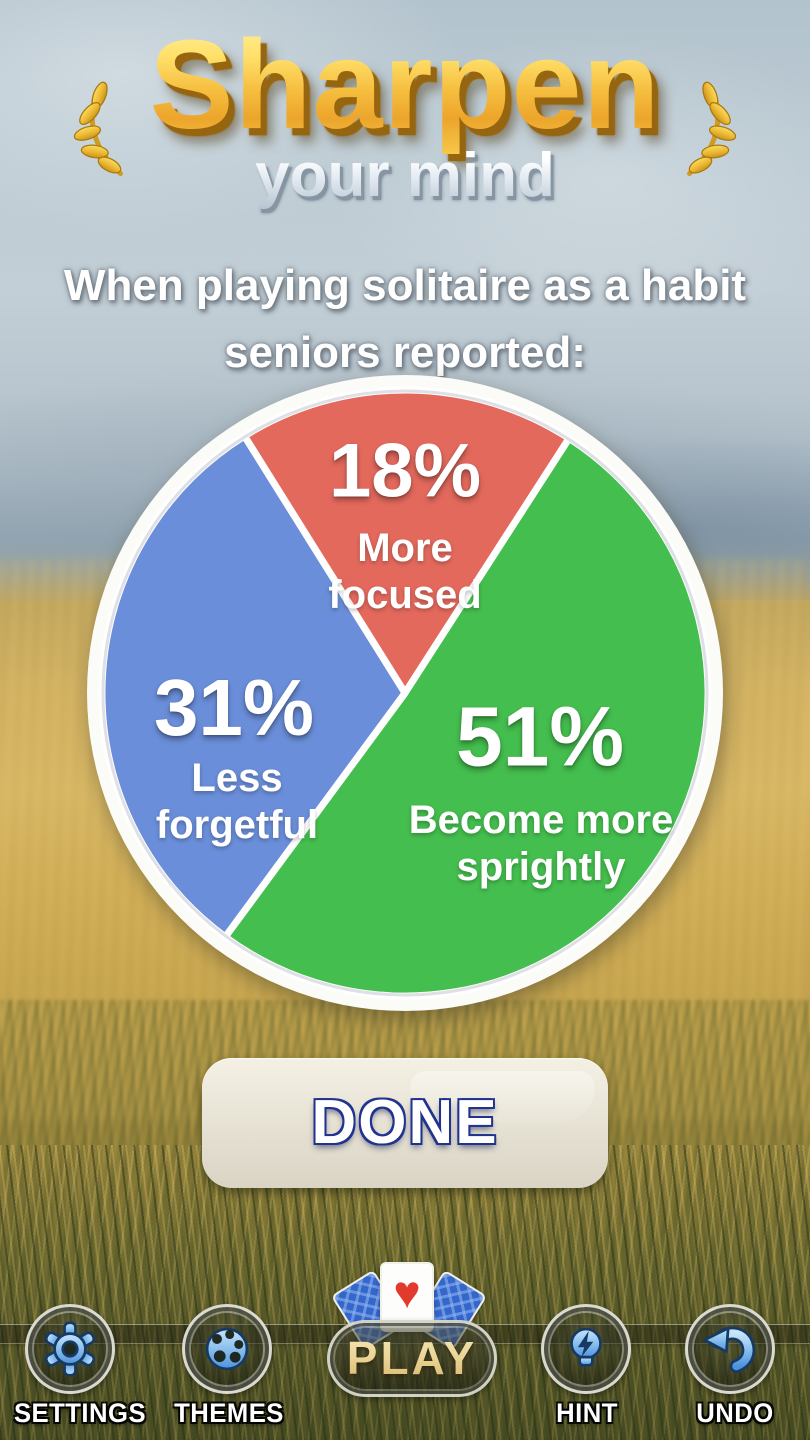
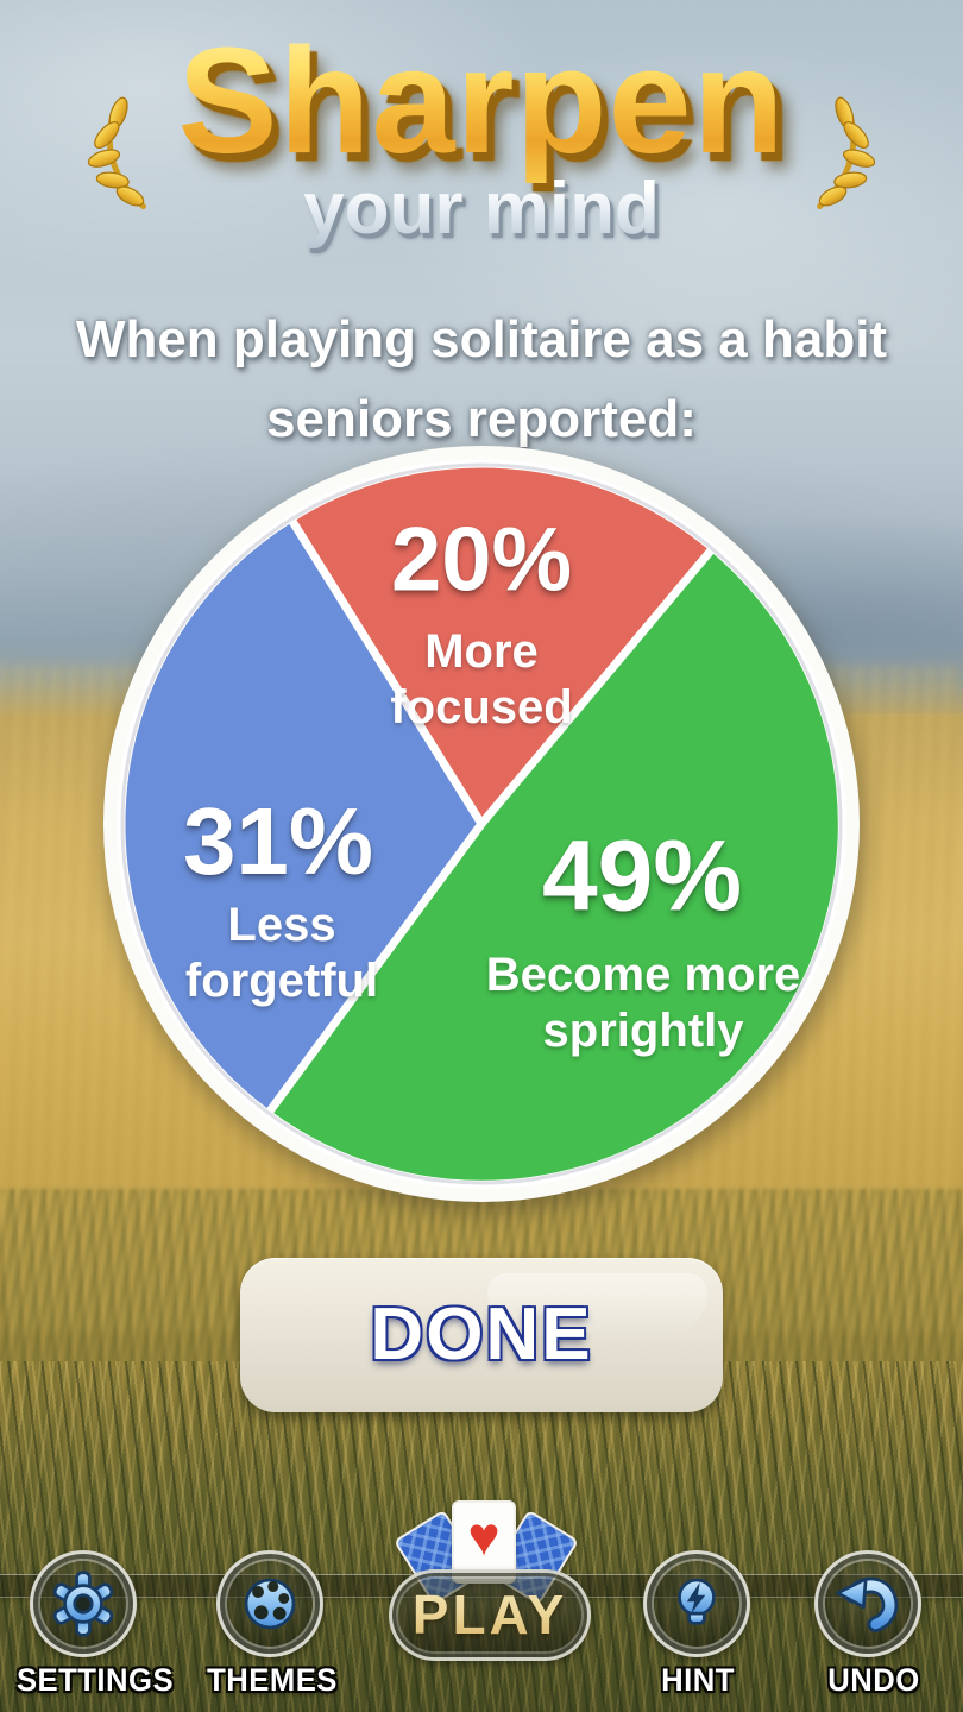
More focused: 18% -> 20%
Become more sprightly: 51% -> 49%
